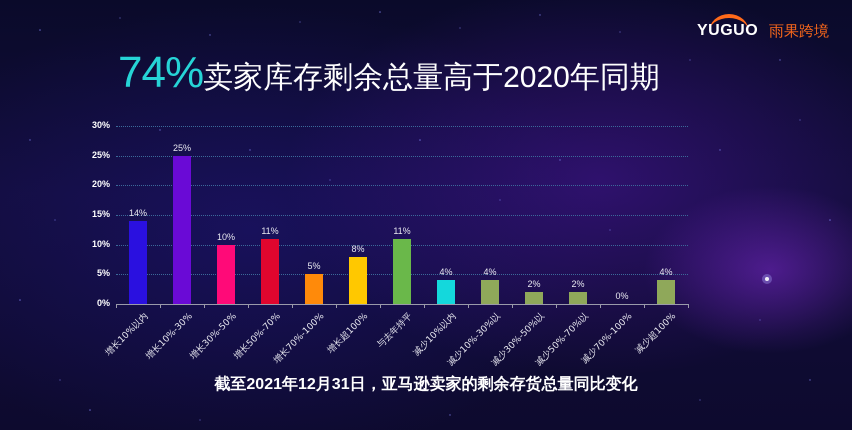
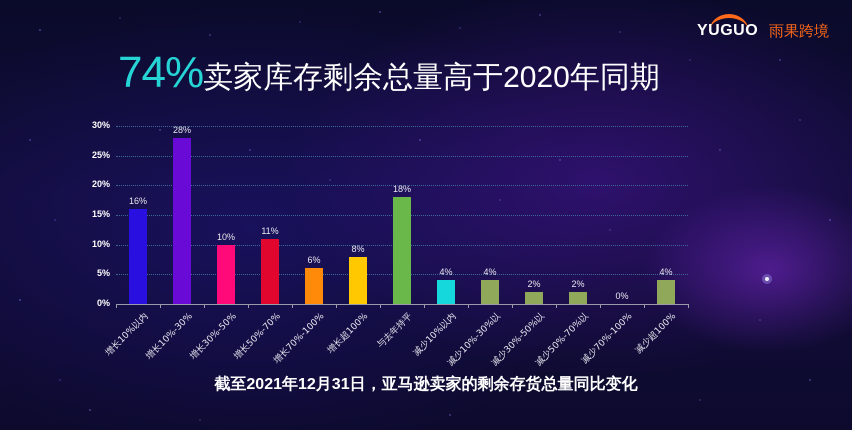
增长10%以内: 14% -> 16%
增长10%-30%: 25% -> 28%
增长70%-100%: 5% -> 6%
与去年持平: 11% -> 18%
